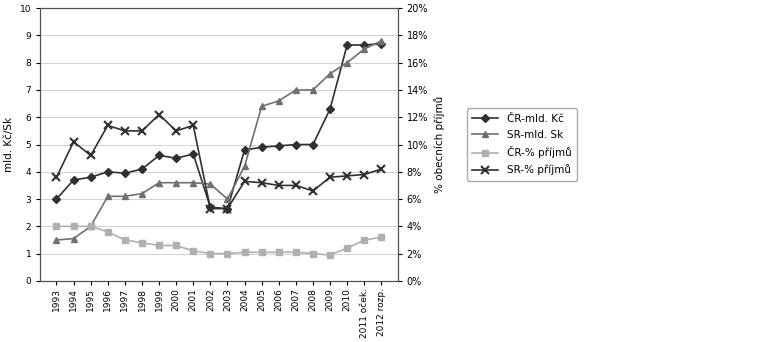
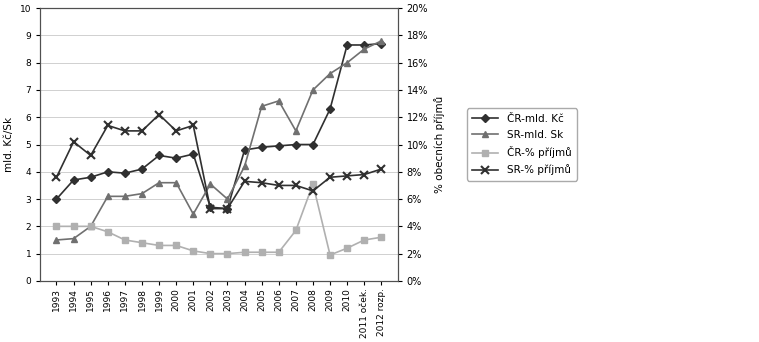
SR-mld. Sk/2001: 3.60 -> 2.45
SR-mld. Sk/2007: 7.00 -> 5.50
ČR-% příjmů/2007: 1.05 -> 1.85
ČR-% příjmů/2008: 1.00 -> 3.55
